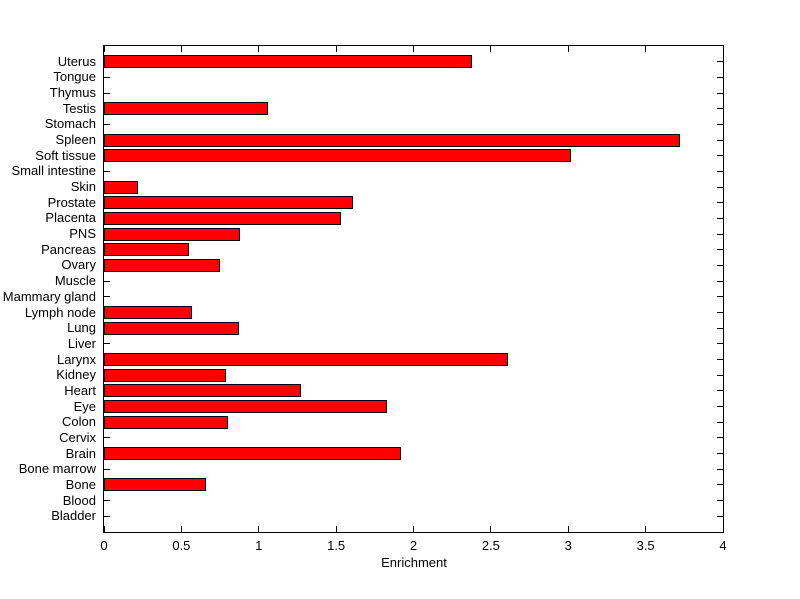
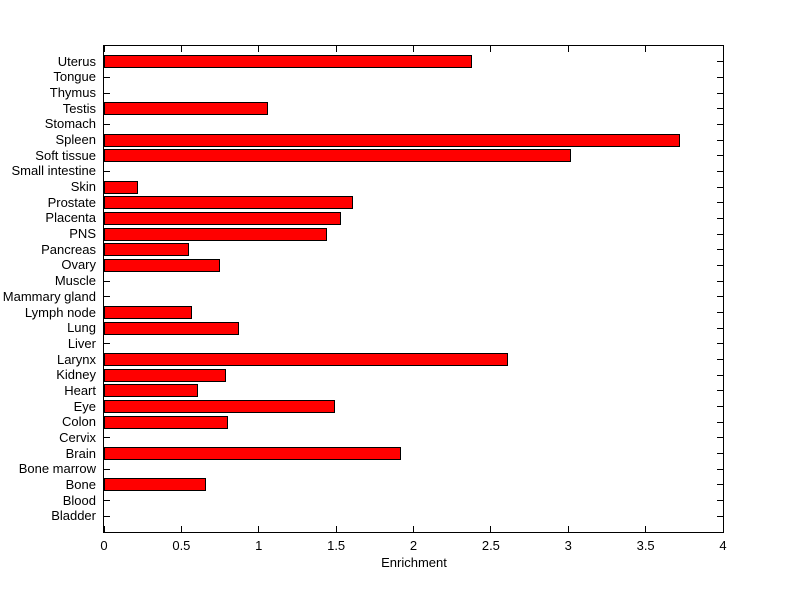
PNS: 0.88 -> 1.44
Heart: 1.27 -> 0.61
Eye: 1.83 -> 1.49
